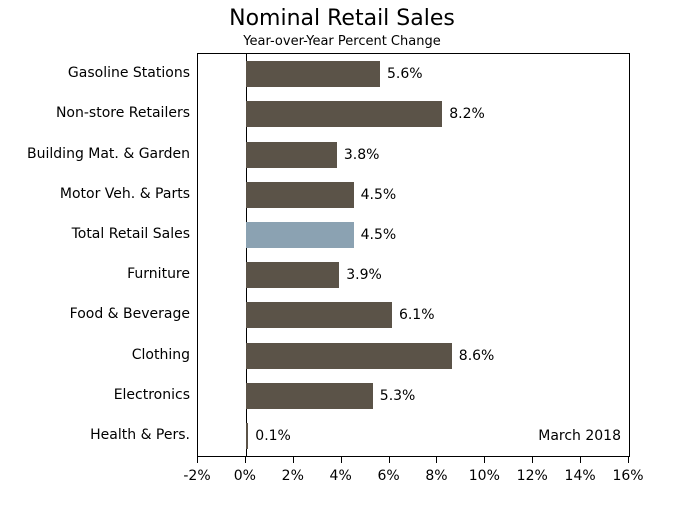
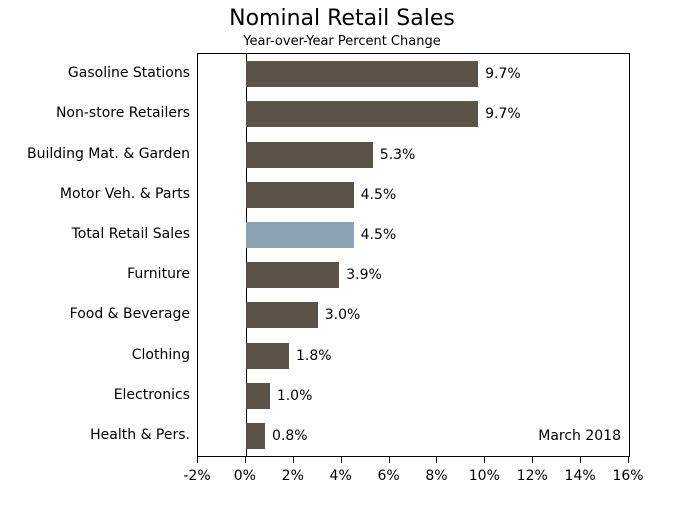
Gasoline Stations: 5.6% -> 9.7%
Non-store Retailers: 8.2% -> 9.7%
Building Mat. & Garden: 3.8% -> 5.3%
Food & Beverage: 6.1% -> 3.0%
Clothing: 8.6% -> 1.8%
Electronics: 5.3% -> 1.0%
Health & Pers.: 0.1% -> 0.8%
